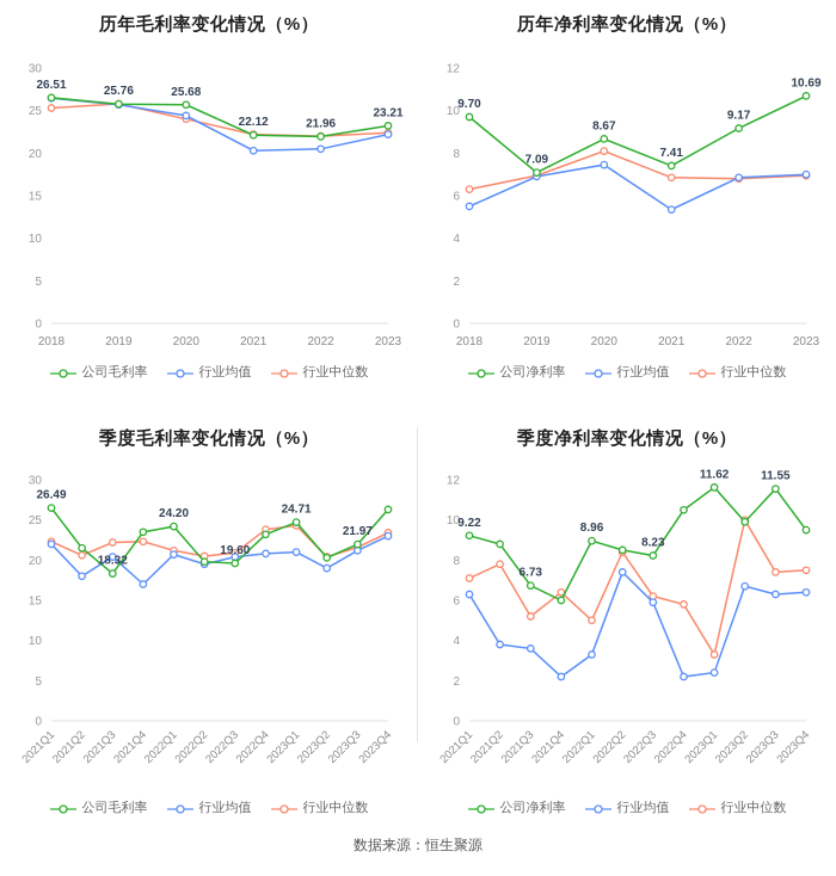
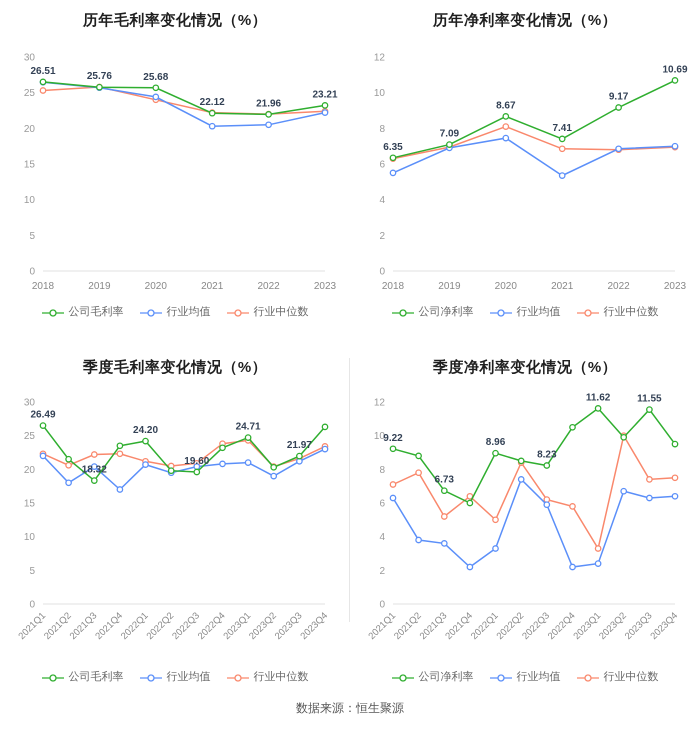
历年净利率变化情况（%）/公司净利率/2018: 9.70 -> 6.35
